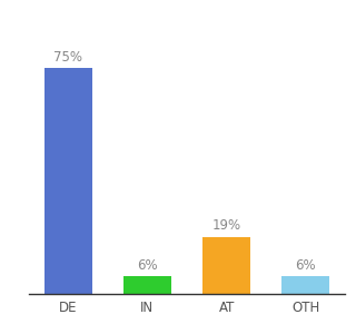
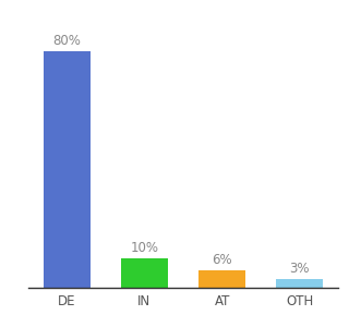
DE: 75% -> 80%
IN: 6% -> 10%
AT: 19% -> 6%
OTH: 6% -> 3%
